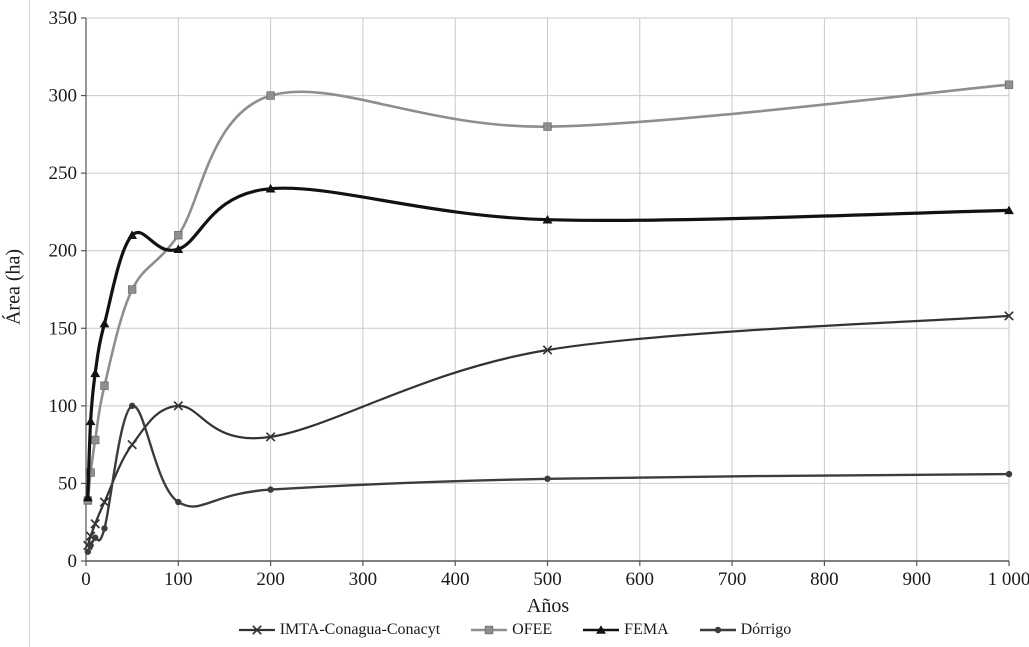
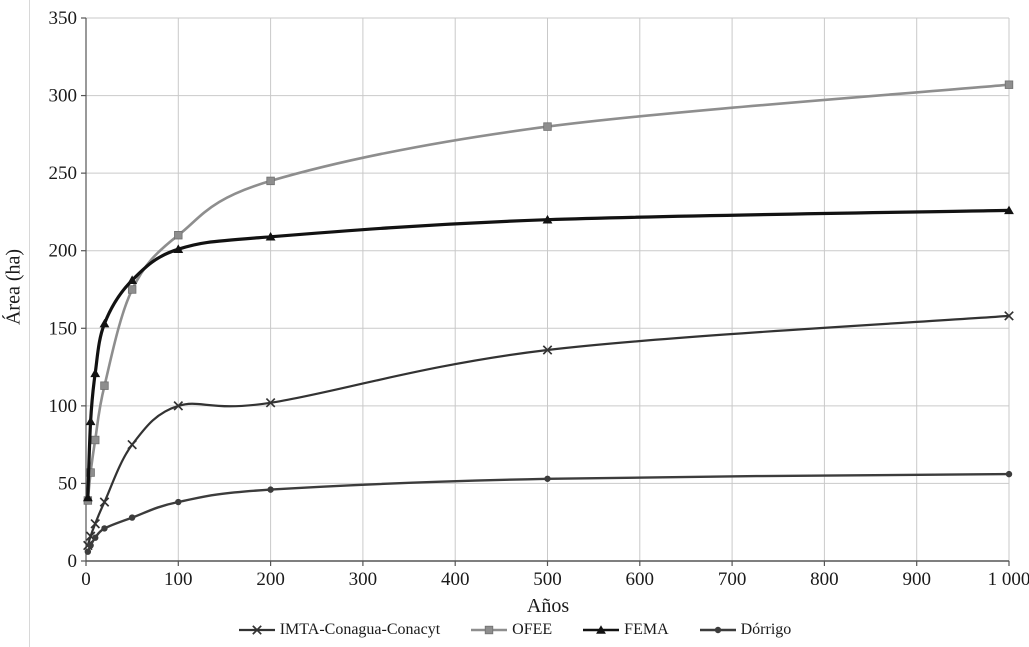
FEMA/50: 210 -> 180
Dórrigo/50: 100 -> 30
IMTA-Conagua-Conacyt/200: 80 -> 100
OFEE/200: 300 -> 240
FEMA/200: 240 -> 210
